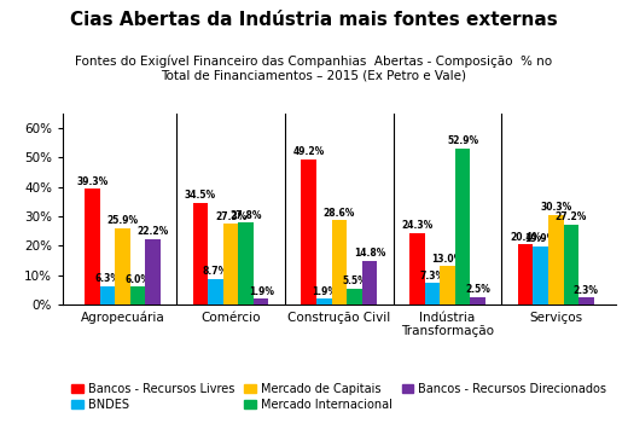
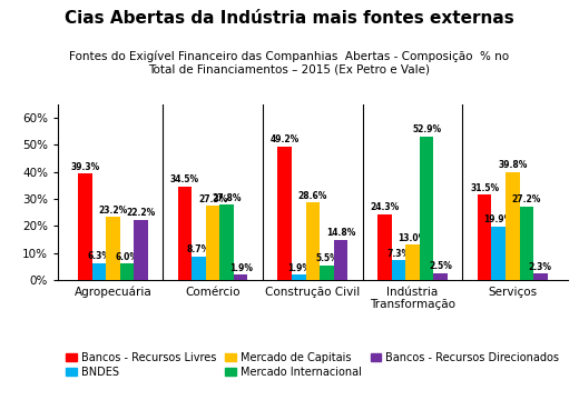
Mercado de Capitais/Agropecuária: 25.9% -> 23.2%
Bancos - Recursos Livres/Serviços: 20.4% -> 31.5%
Mercado de Capitais/Serviços: 30.3% -> 39.8%
